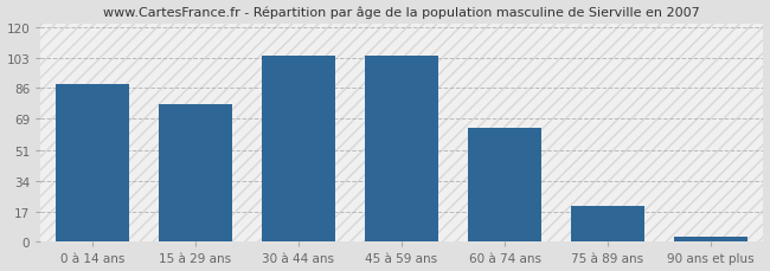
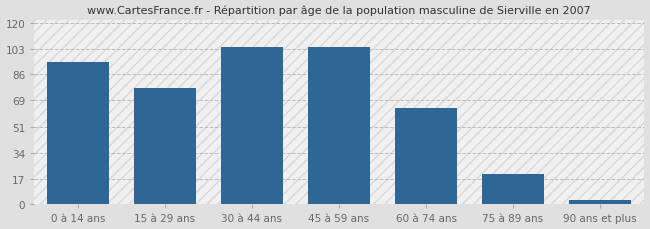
0 à 14 ans: 88 -> 94
